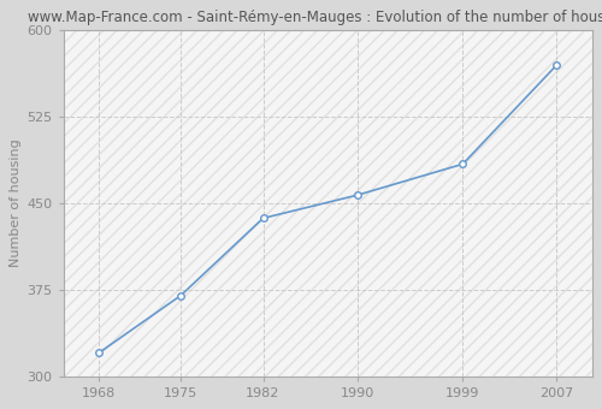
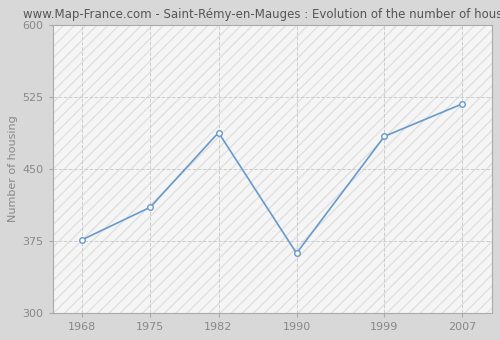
1968: 320 -> 376
1975: 370 -> 410
1982: 437 -> 488
1990: 457 -> 362
2007: 570 -> 518
